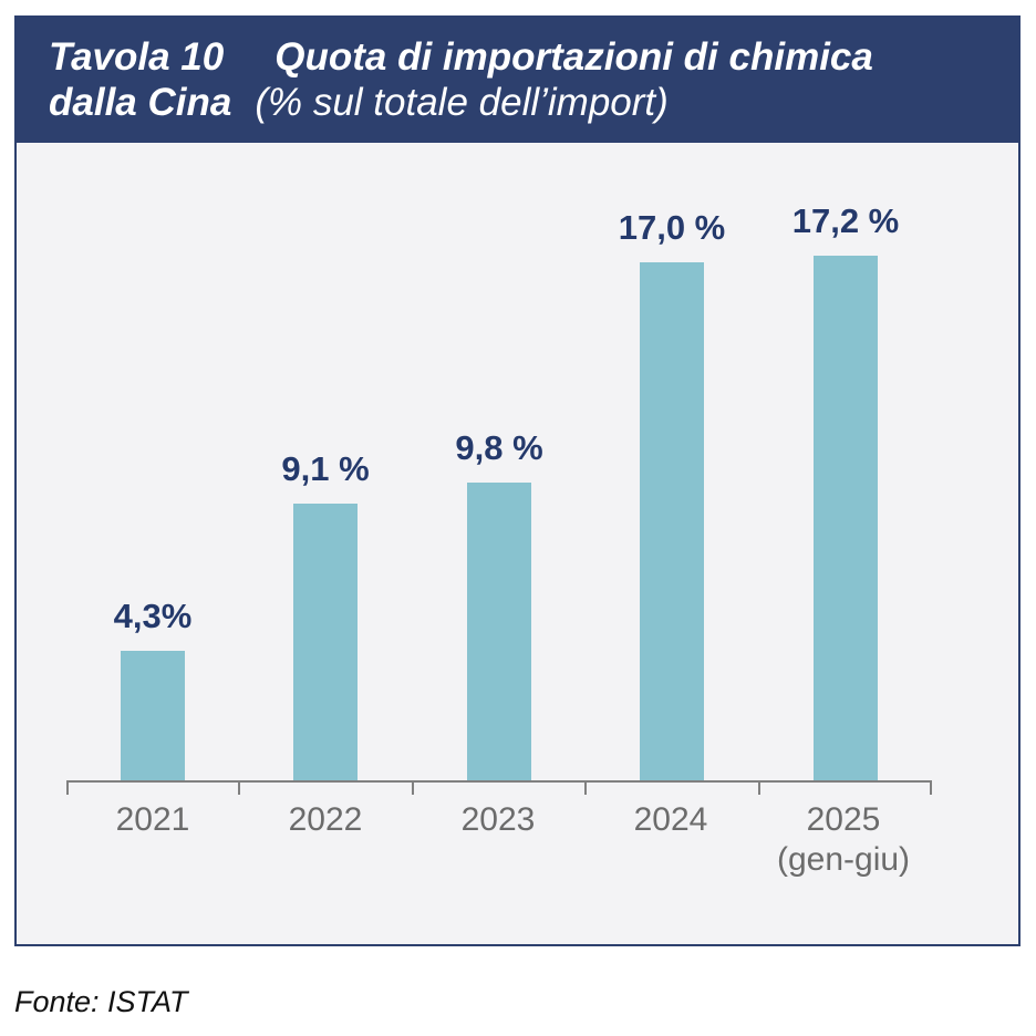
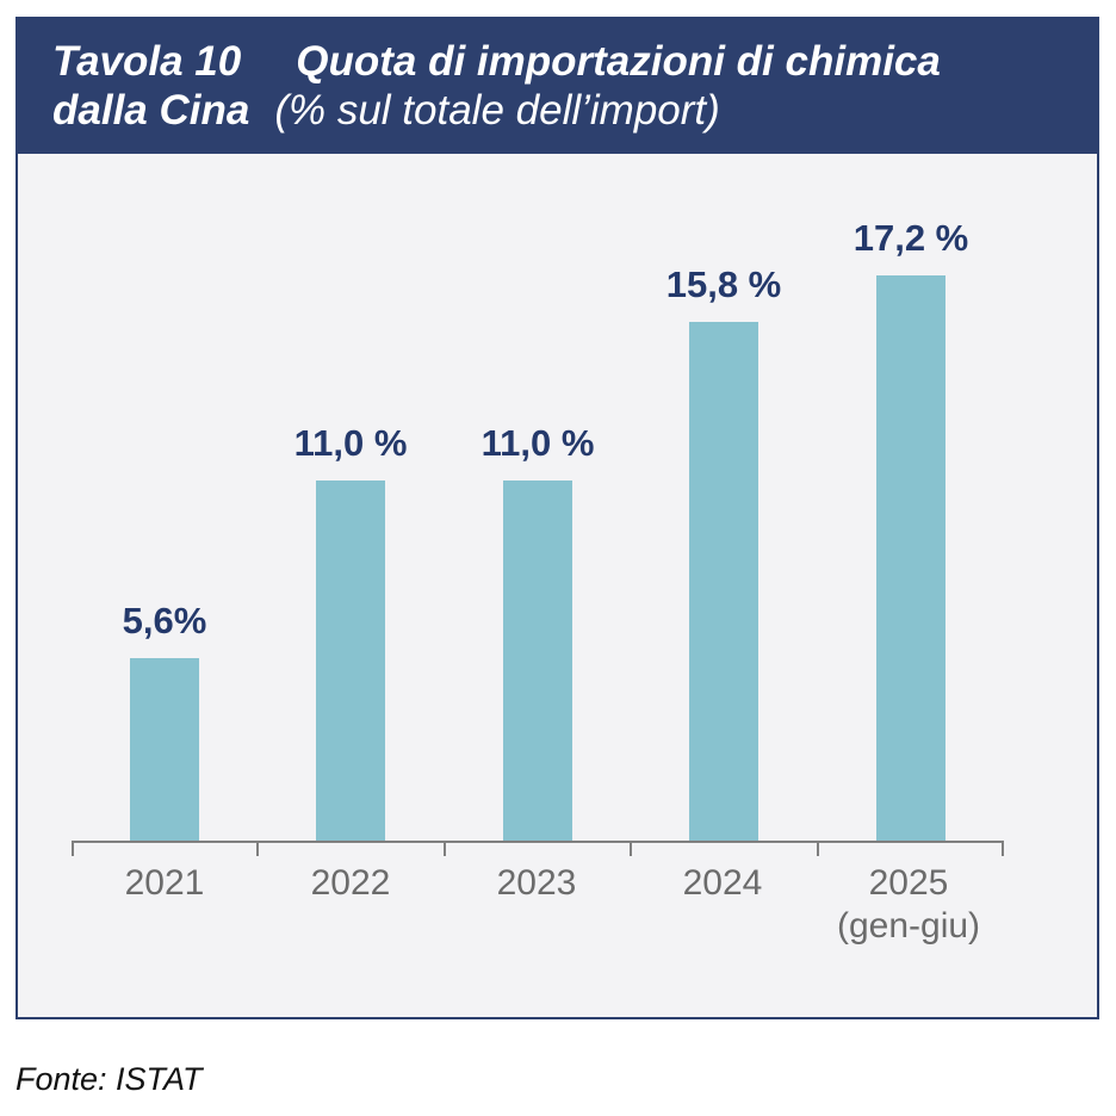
2021: 4,3% -> 5,6%
2022: 9,1 -> 11,0
2023: 9,8 -> 11,0
2024: 17,0 -> 15,8
